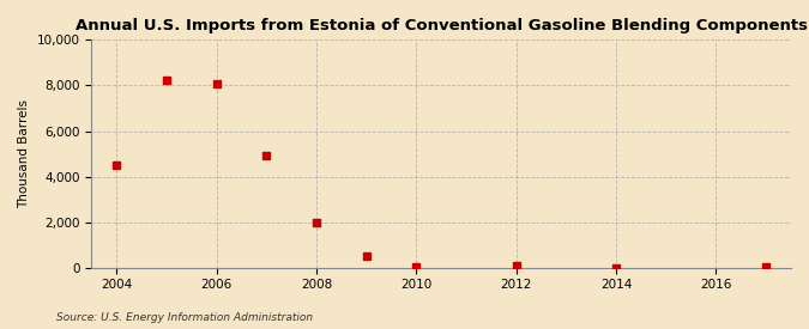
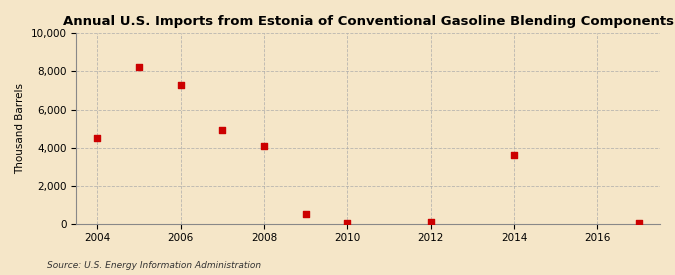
2006: 8,100 -> 7,300
2008: 2,000 -> 4,100
2014: 0 -> 3,600
